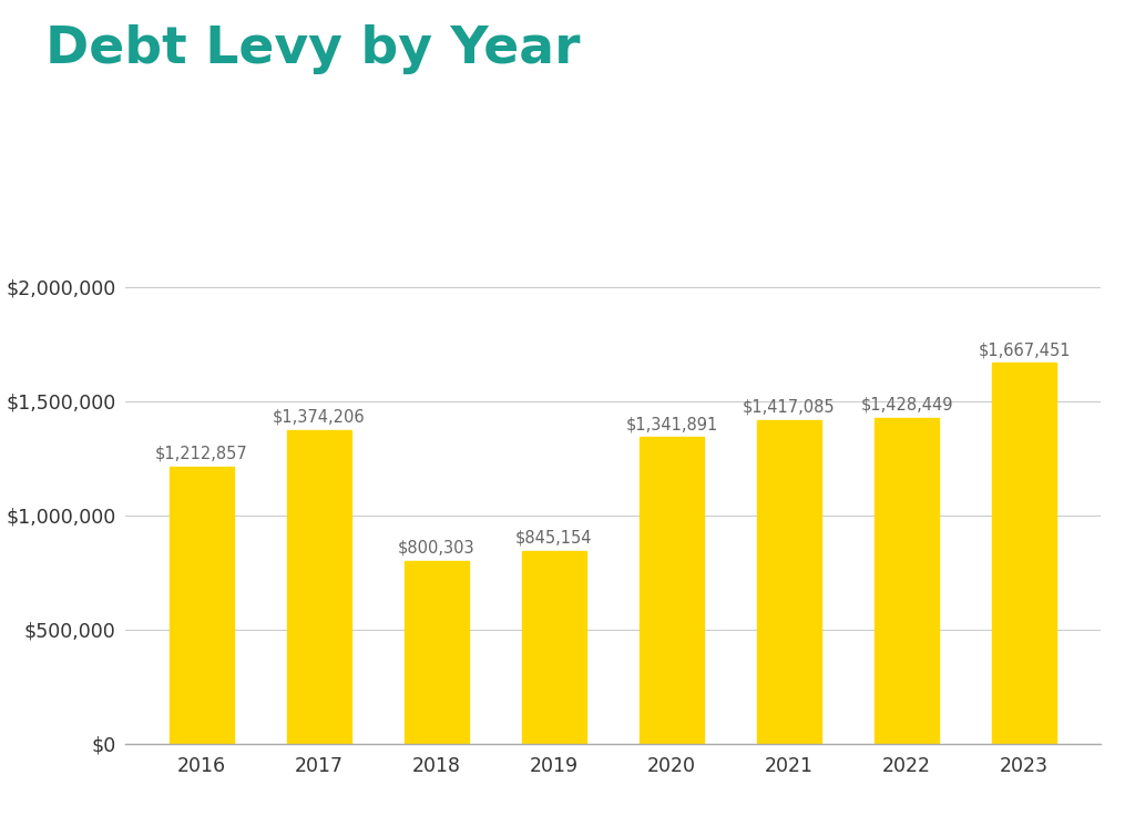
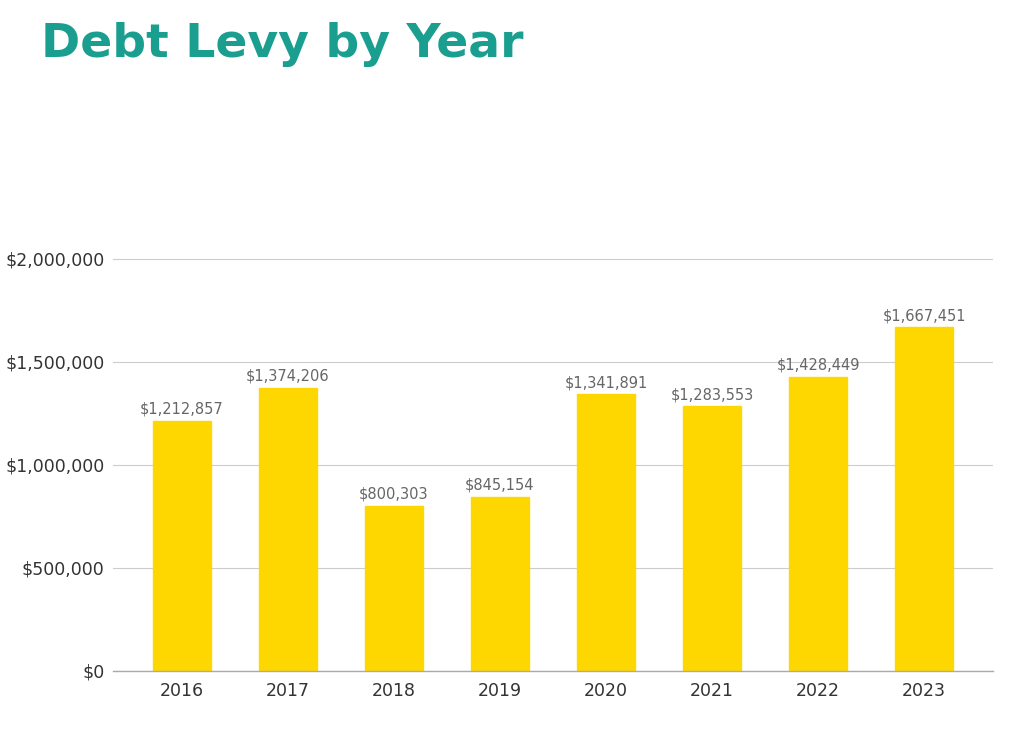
2021: $1,417,085 -> $1,283,553
